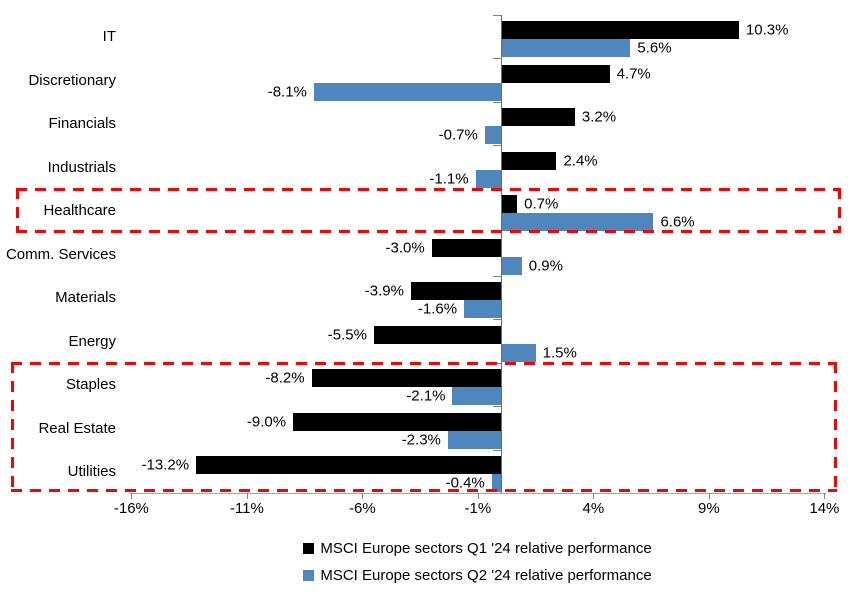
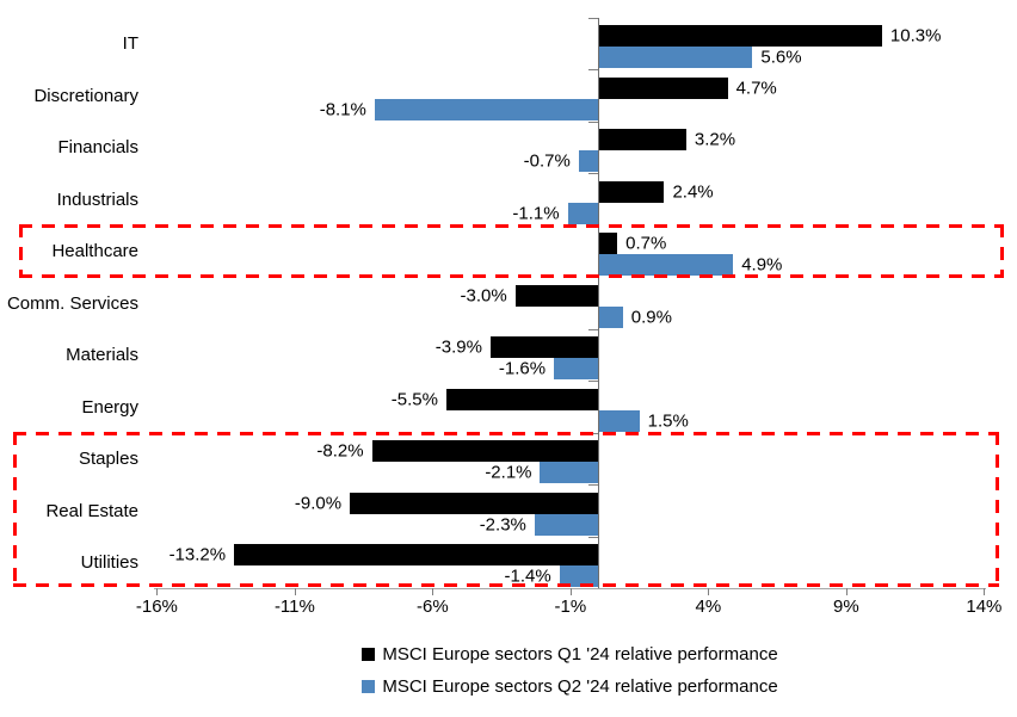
MSCI Europe sectors Q2 '24 relative performance/Healthcare: 6.6% -> 4.9%
MSCI Europe sectors Q2 '24 relative performance/Utilities: -0.4% -> -1.4%
